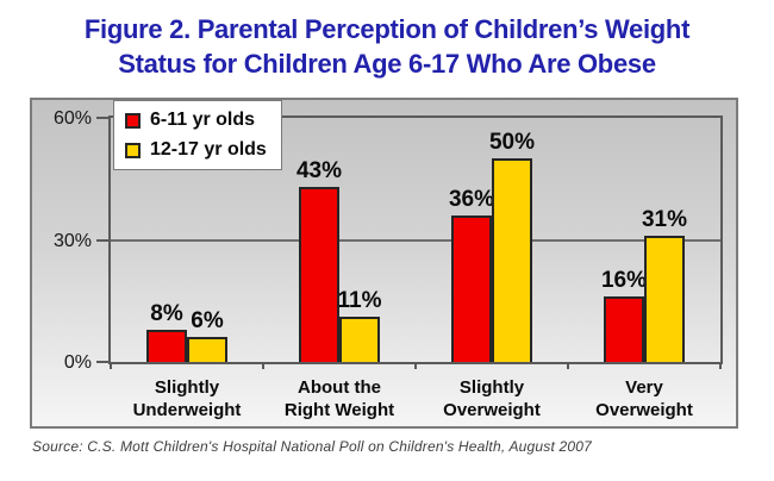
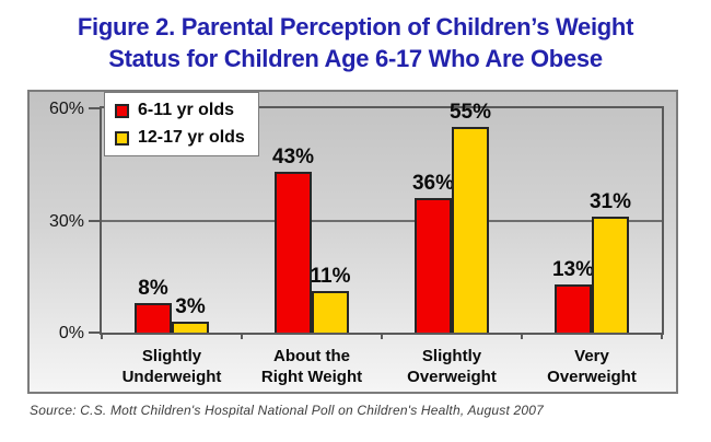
12-17 yr olds/Slightly Underweight: 6% -> 3%
12-17 yr olds/Slightly Overweight: 50% -> 55%
6-11 yr olds/Very Overweight: 16% -> 13%
